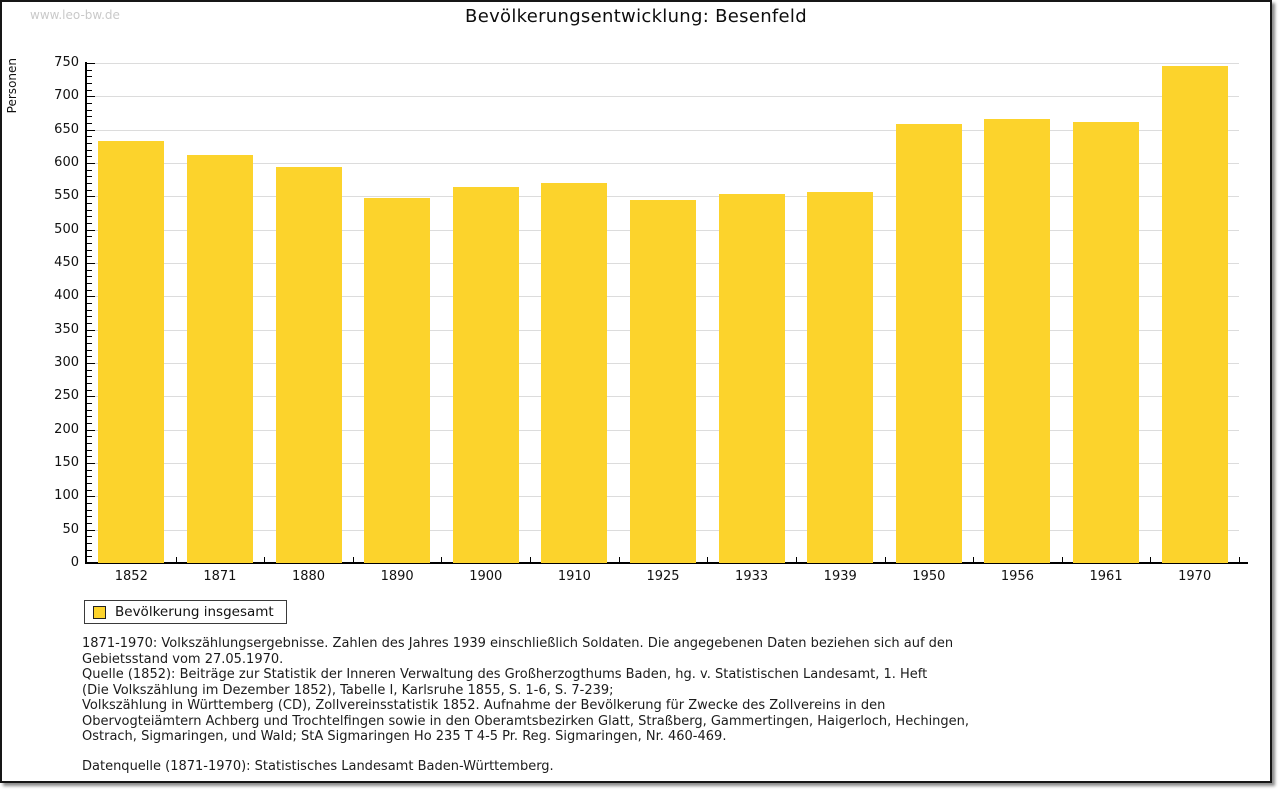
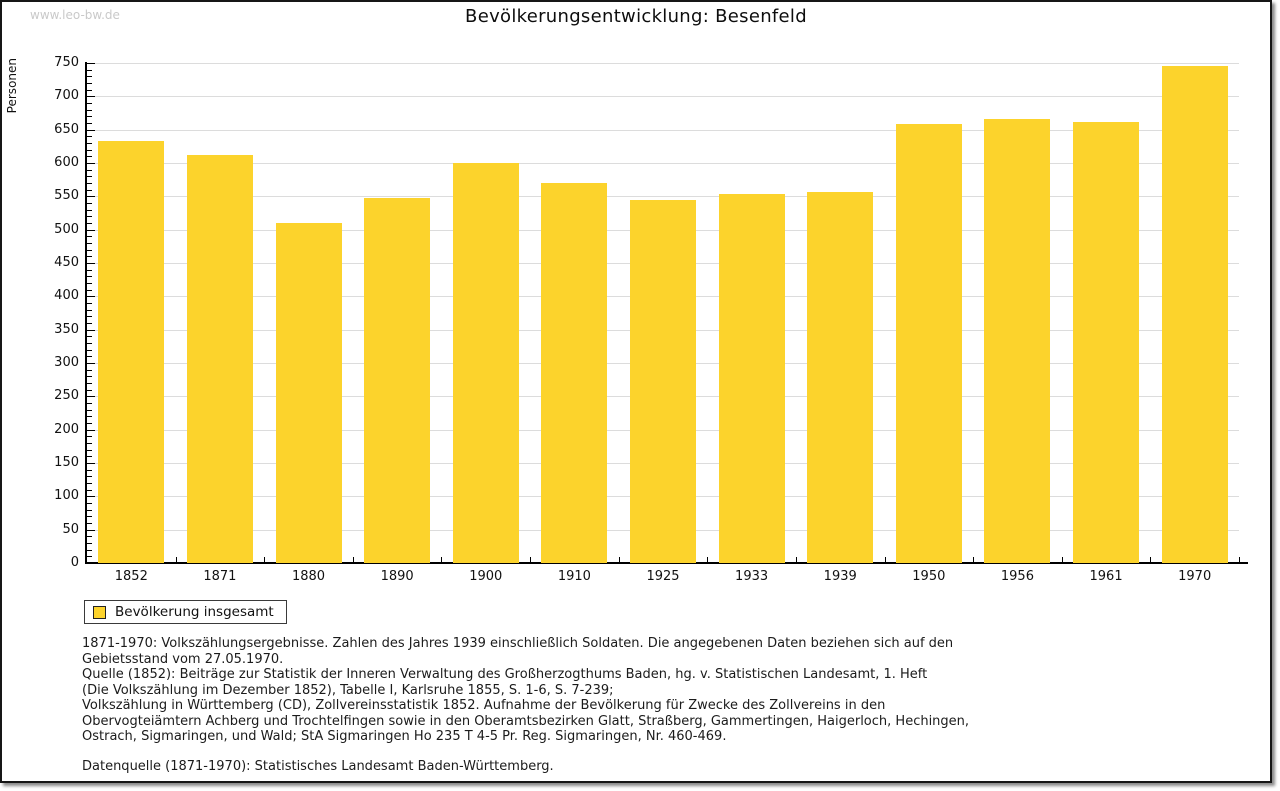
1880: 590 -> 510
1900: 560 -> 600
